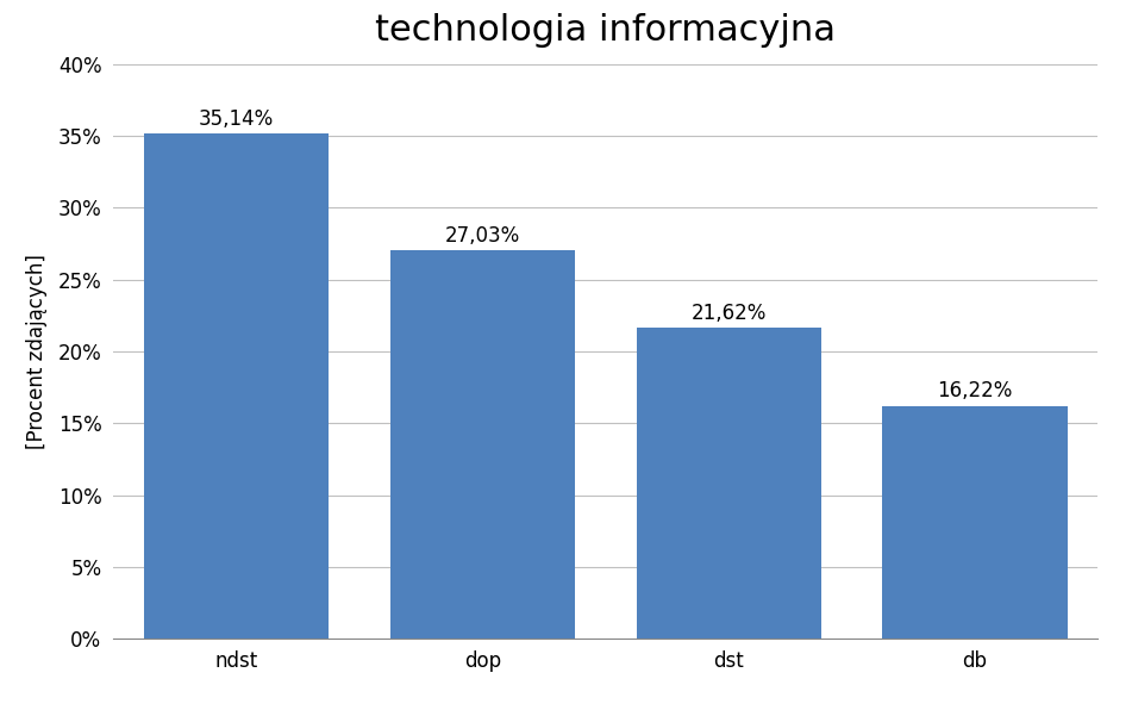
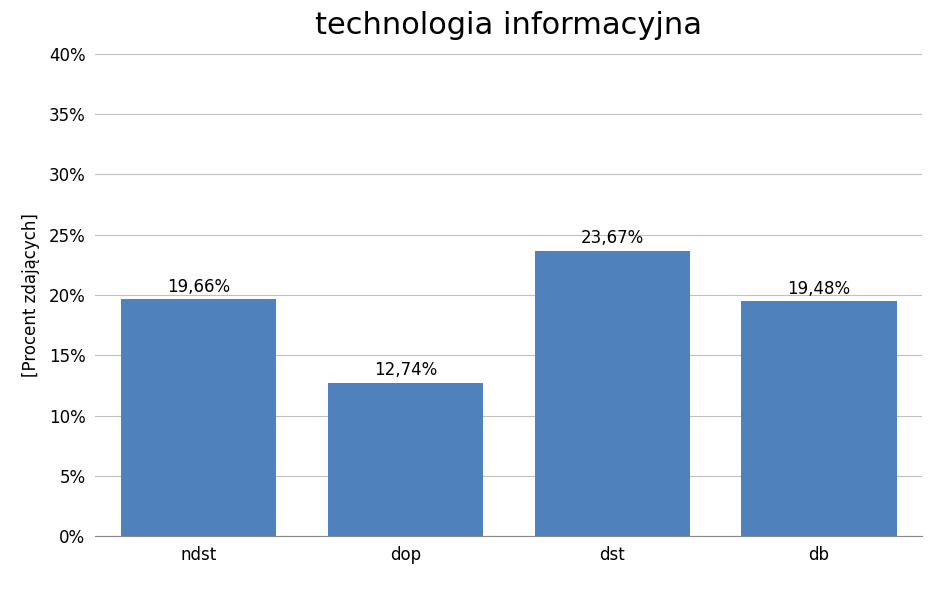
ndst: 35,14% -> 19,66%
dop: 27,03% -> 12,74%
dst: 21,62% -> 23,67%
db: 16,22% -> 19,48%
